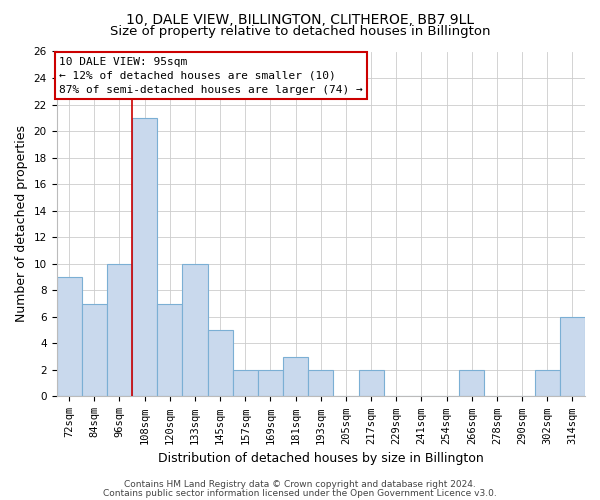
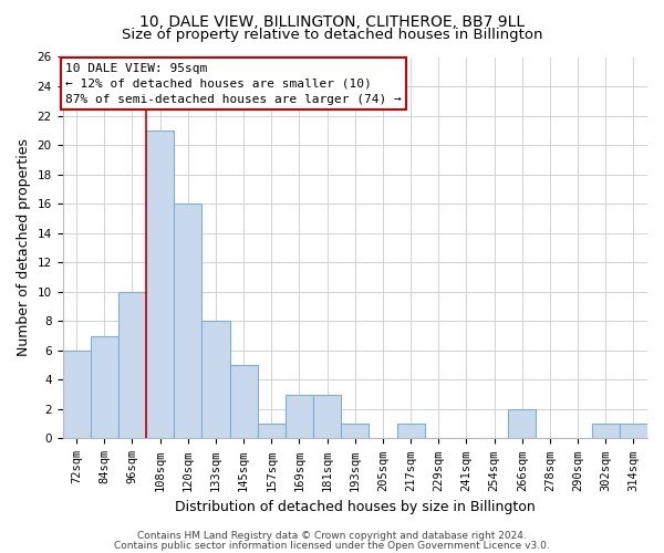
72sqm: 9 -> 6
120sqm: 7 -> 16
133sqm: 10 -> 8
157sqm: 2 -> 1
169sqm: 2 -> 3
193sqm: 2 -> 1
217sqm: 2 -> 1
302sqm: 2 -> 1
314sqm: 6 -> 1
